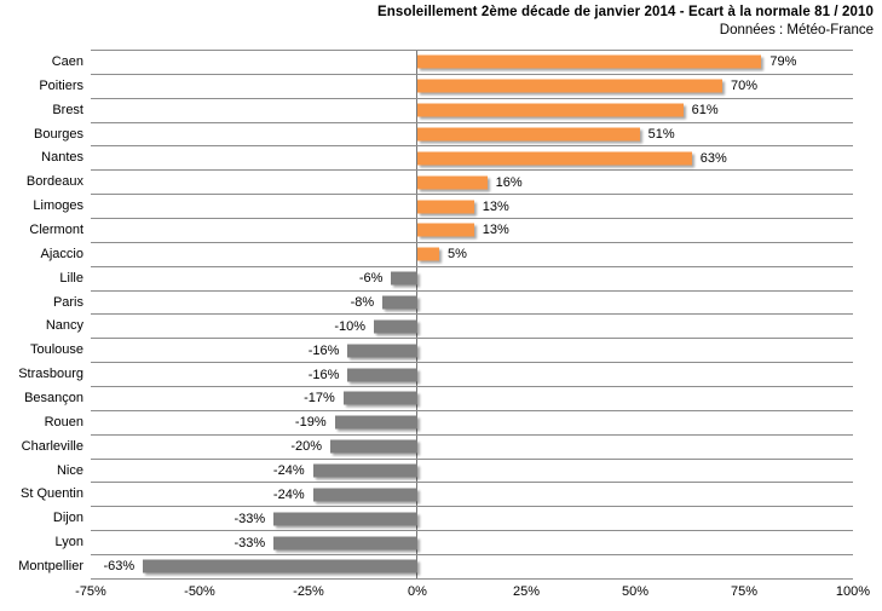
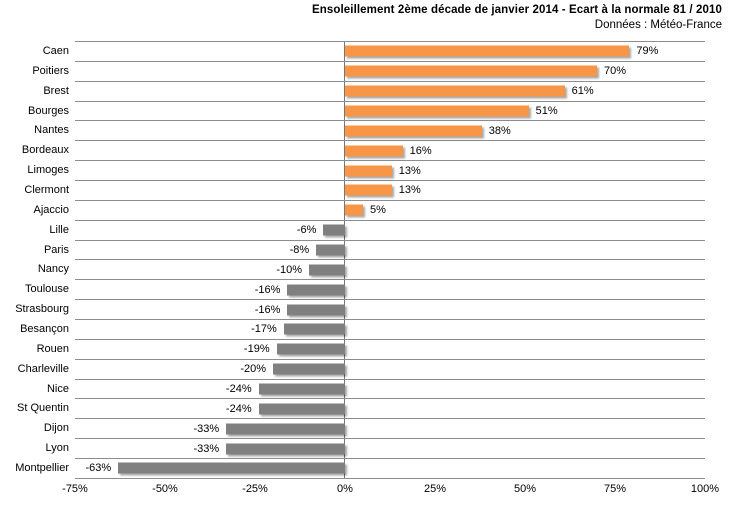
Nantes: 63% -> 38%
